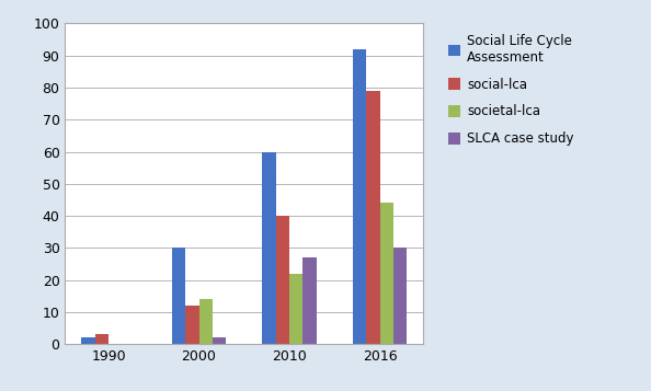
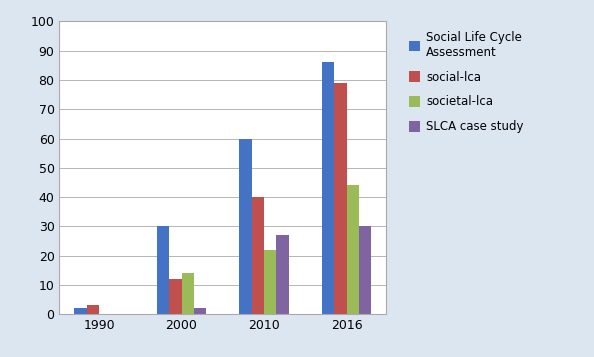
Social Life Cycle Assessment/2016: 92 -> 86
